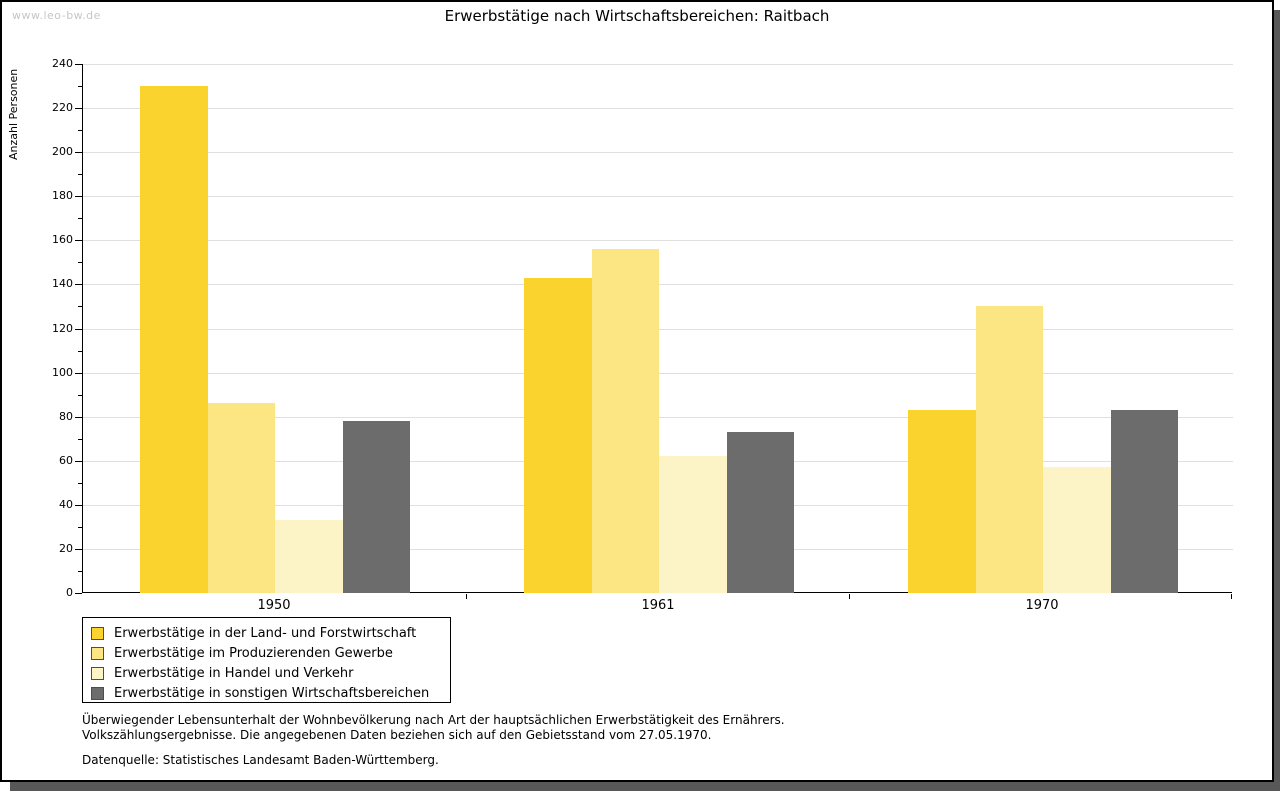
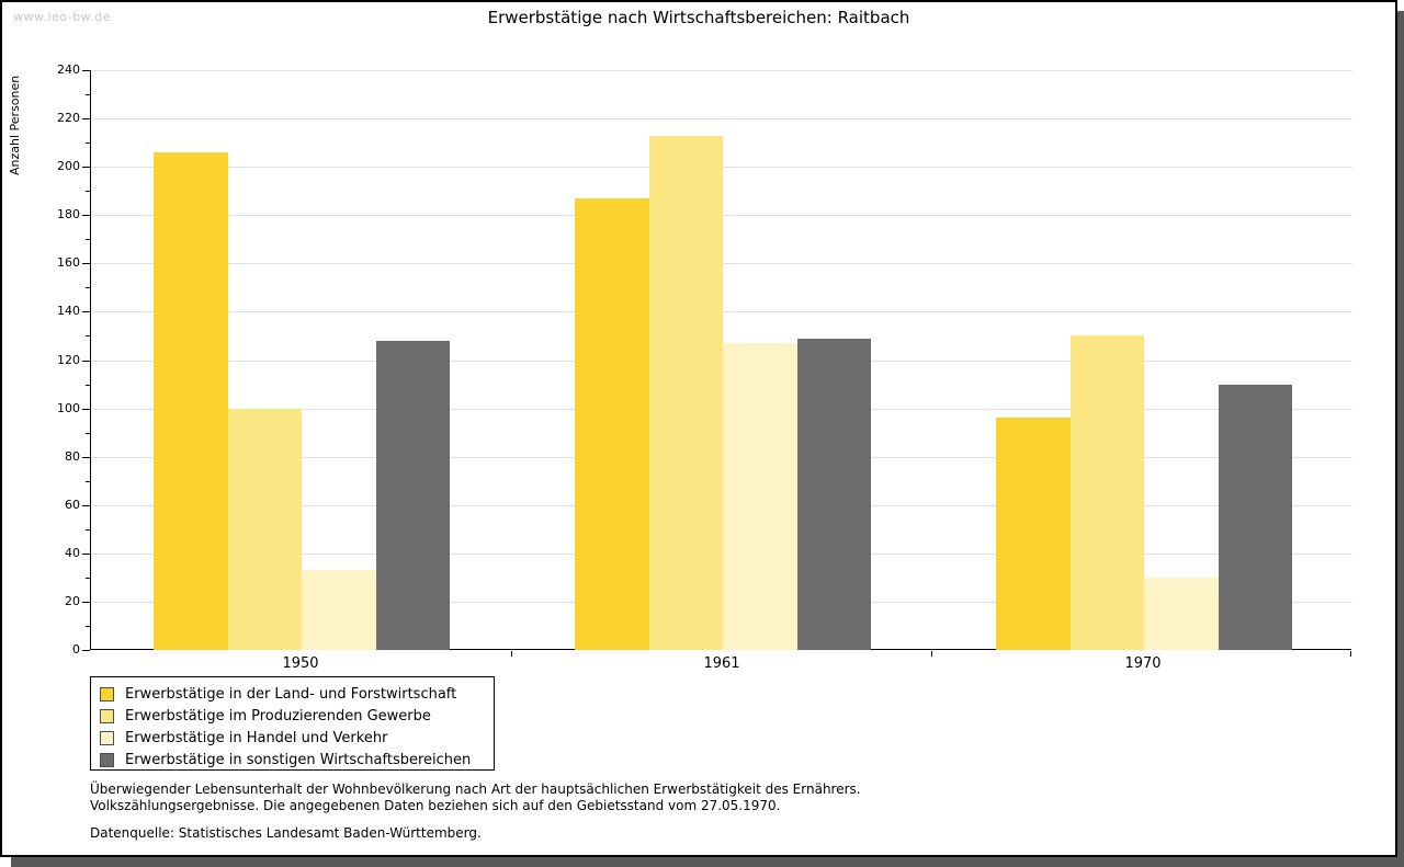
Erwerbstätige in der Land- und Forstwirtschaft/1950: 230 -> 206
Erwerbstätige im Produzierenden Gewerbe/1950: 86 -> 100
Erwerbstätige in sonstigen Wirtschaftsbereichen/1950: 78 -> 128
Erwerbstätige in der Land- und Forstwirtschaft/1961: 143 -> 187
Erwerbstätige im Produzierenden Gewerbe/1961: 156 -> 213
Erwerbstätige in Handel und Verkehr/1961: 62 -> 127
Erwerbstätige in sonstigen Wirtschaftsbereichen/1961: 73 -> 129
Erwerbstätige in der Land- und Forstwirtschaft/1970: 83 -> 96
Erwerbstätige in Handel und Verkehr/1970: 57 -> 30
Erwerbstätige in sonstigen Wirtschaftsbereichen/1970: 83 -> 110
